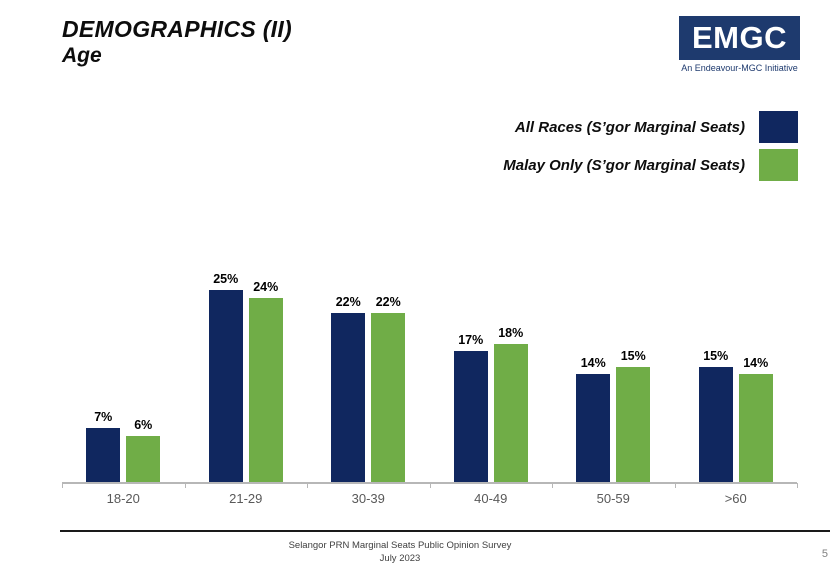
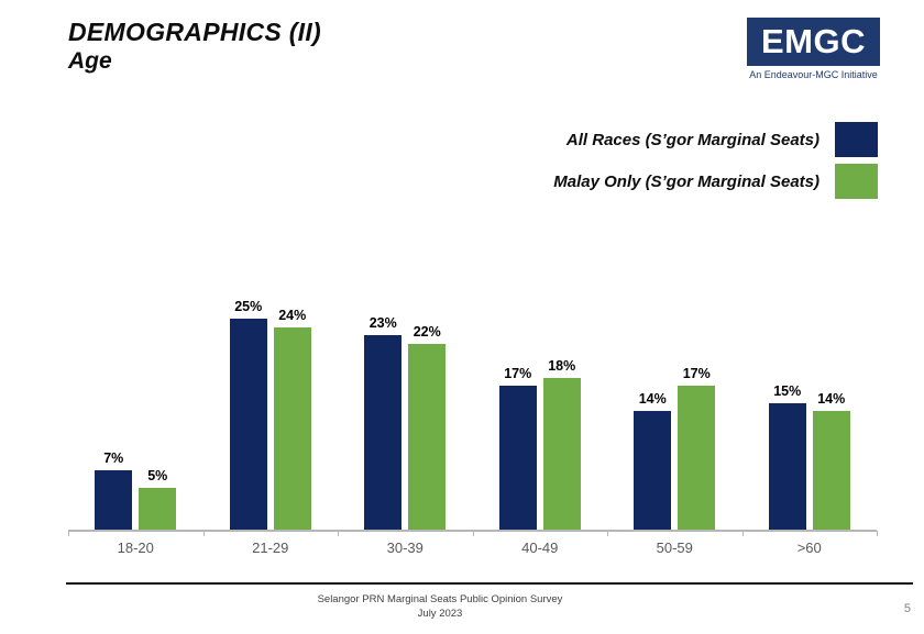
Malay Only (S’gor Marginal Seats)/18-20: 6% -> 5%
All Races (S’gor Marginal Seats)/30-39: 22% -> 23%
Malay Only (S’gor Marginal Seats)/50-59: 15% -> 17%
